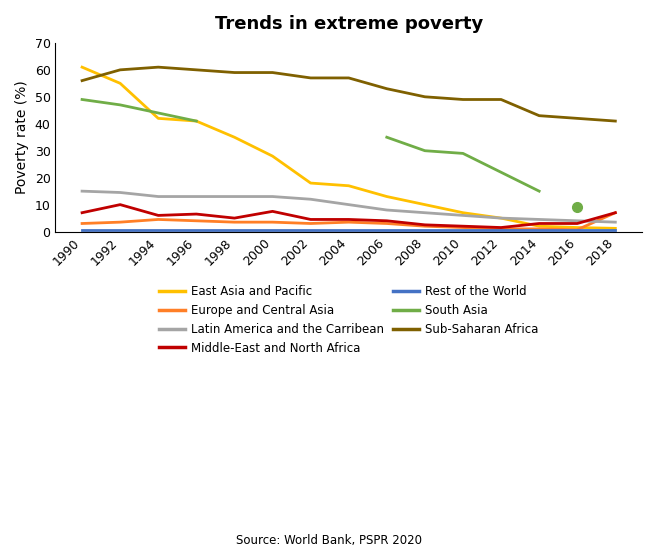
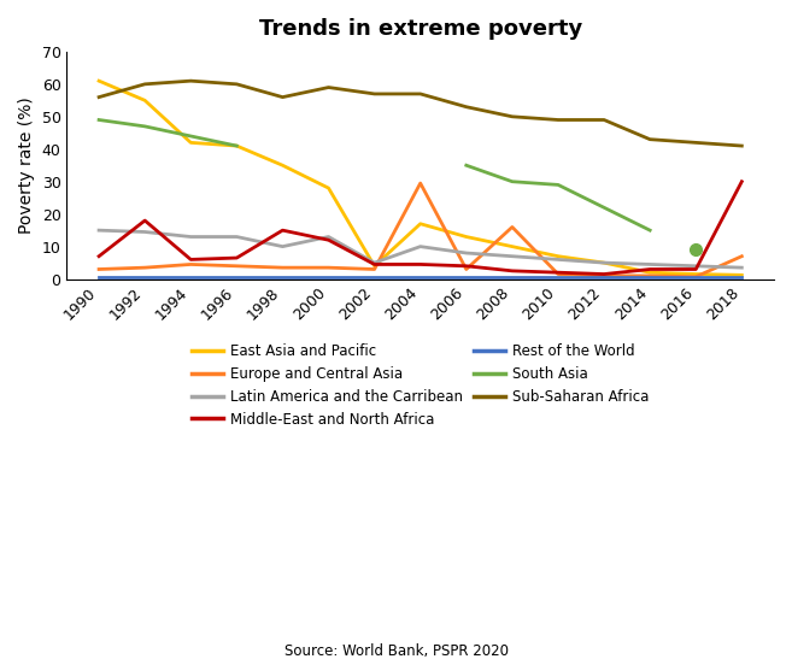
Middle-East and North Africa/1992: 10.0 -> 18.0
Latin America and the Carribean/1998: 13.0 -> 10.0
Middle-East and North Africa/1998: 5.0 -> 15.0
Sub-Saharan Africa/1998: 59 -> 56
Middle-East and North Africa/2000: 7.5 -> 12.0
East Asia and Pacific/2002: 18.0 -> 4.0
Latin America and the Carribean/2002: 12.0 -> 5.0
Europe and Central Asia/2004: 3.5 -> 29.5
Europe and Central Asia/2008: 2.0 -> 16.0
Middle-East and North Africa/2018: 7.0 -> 30.0
